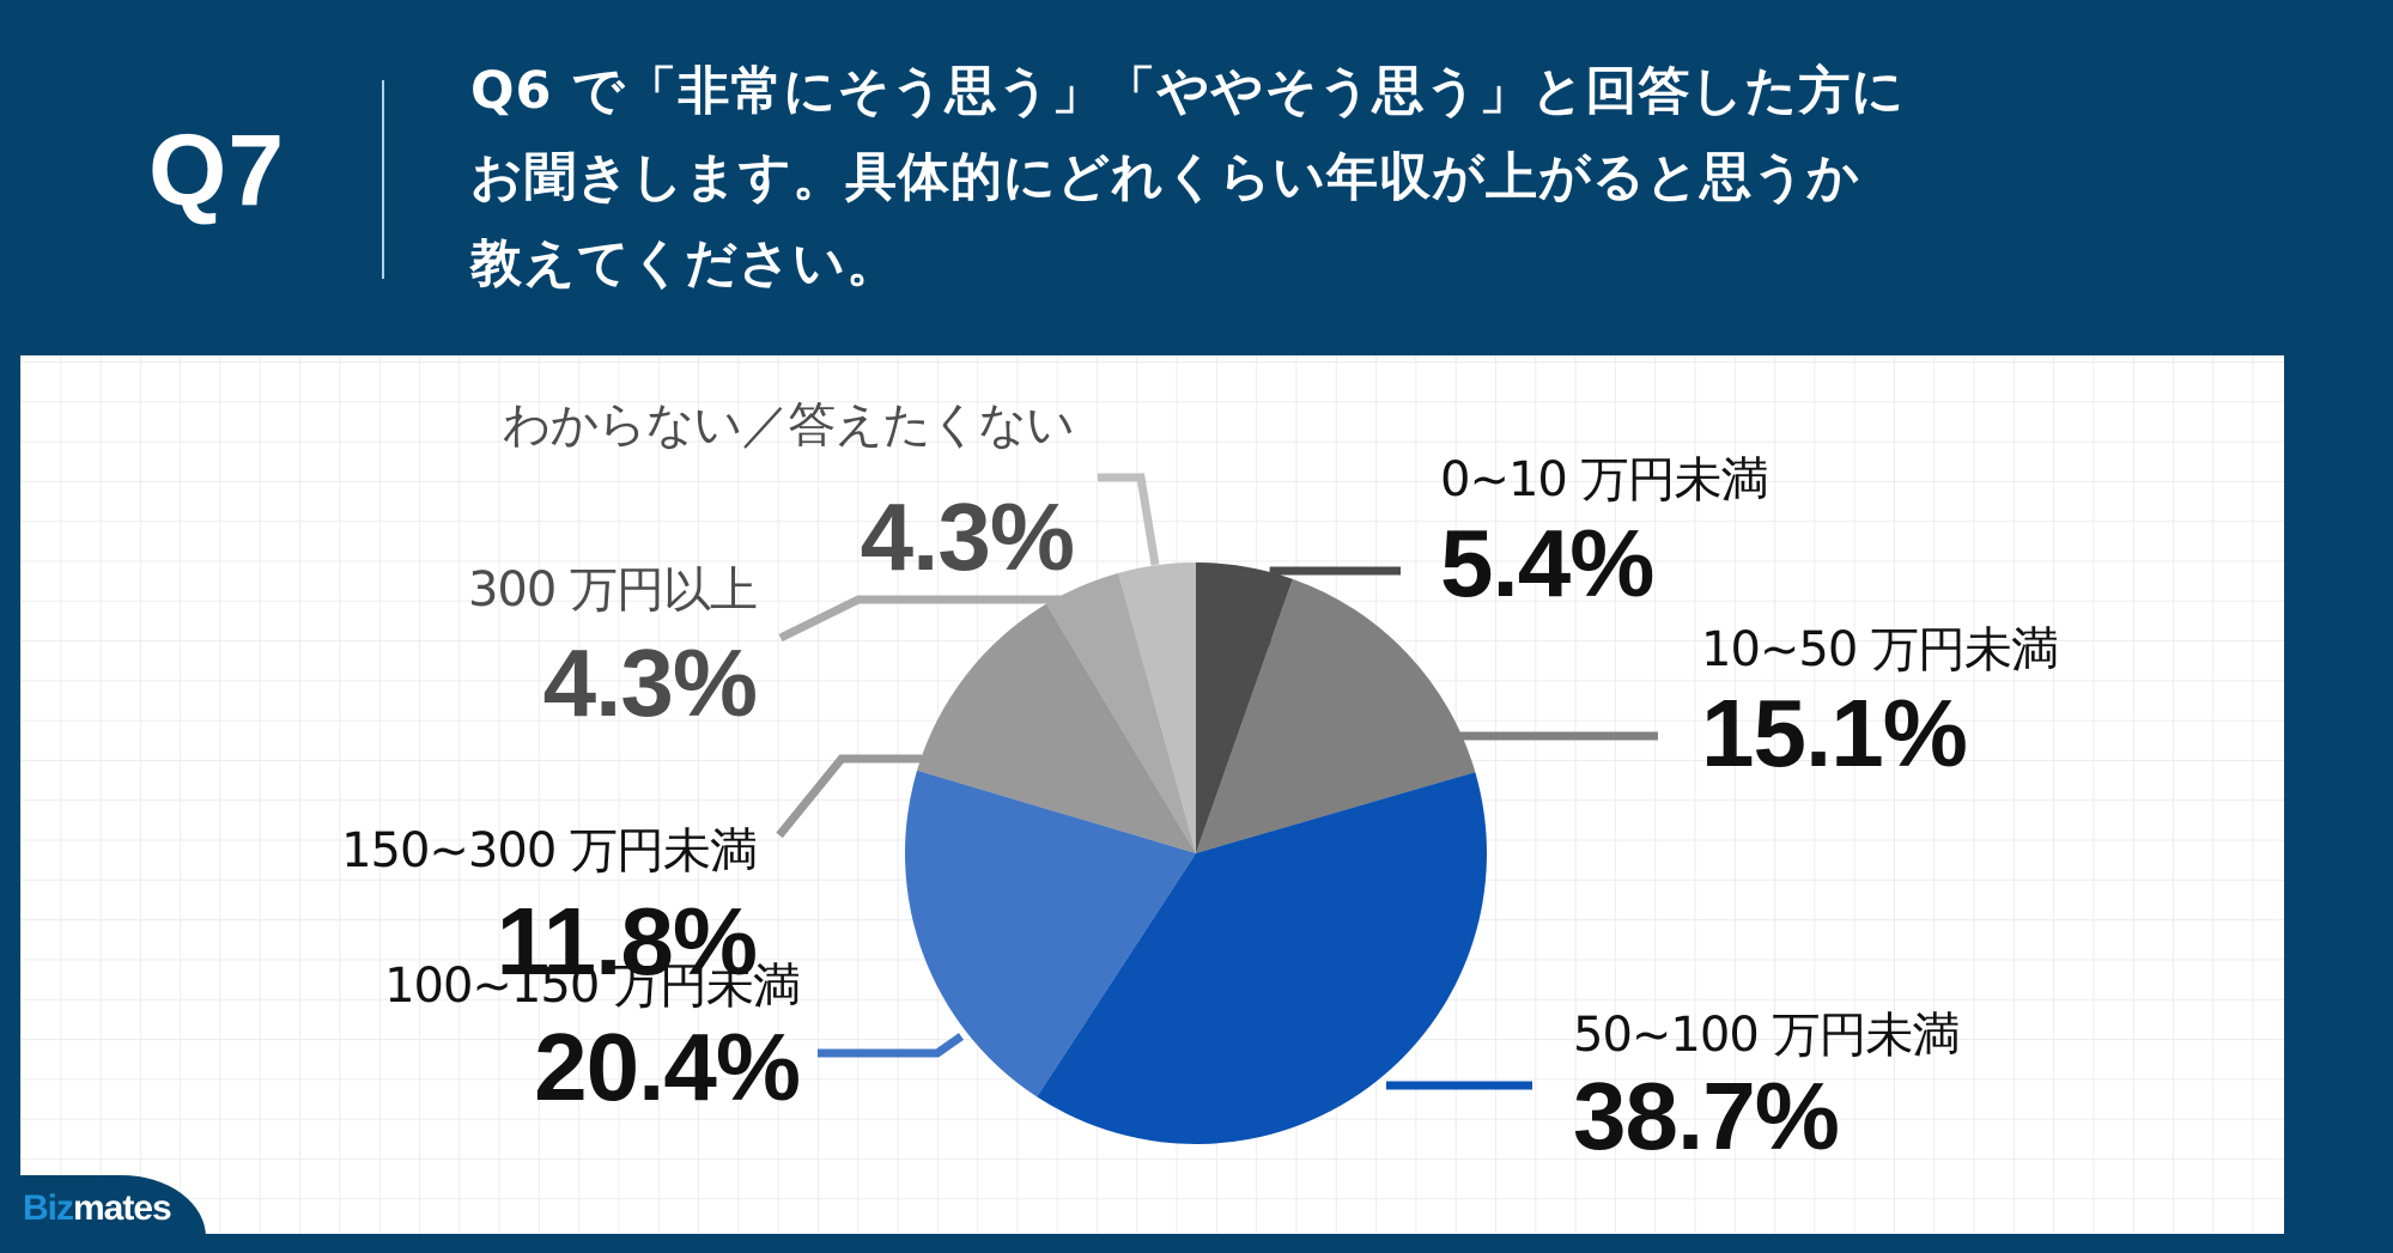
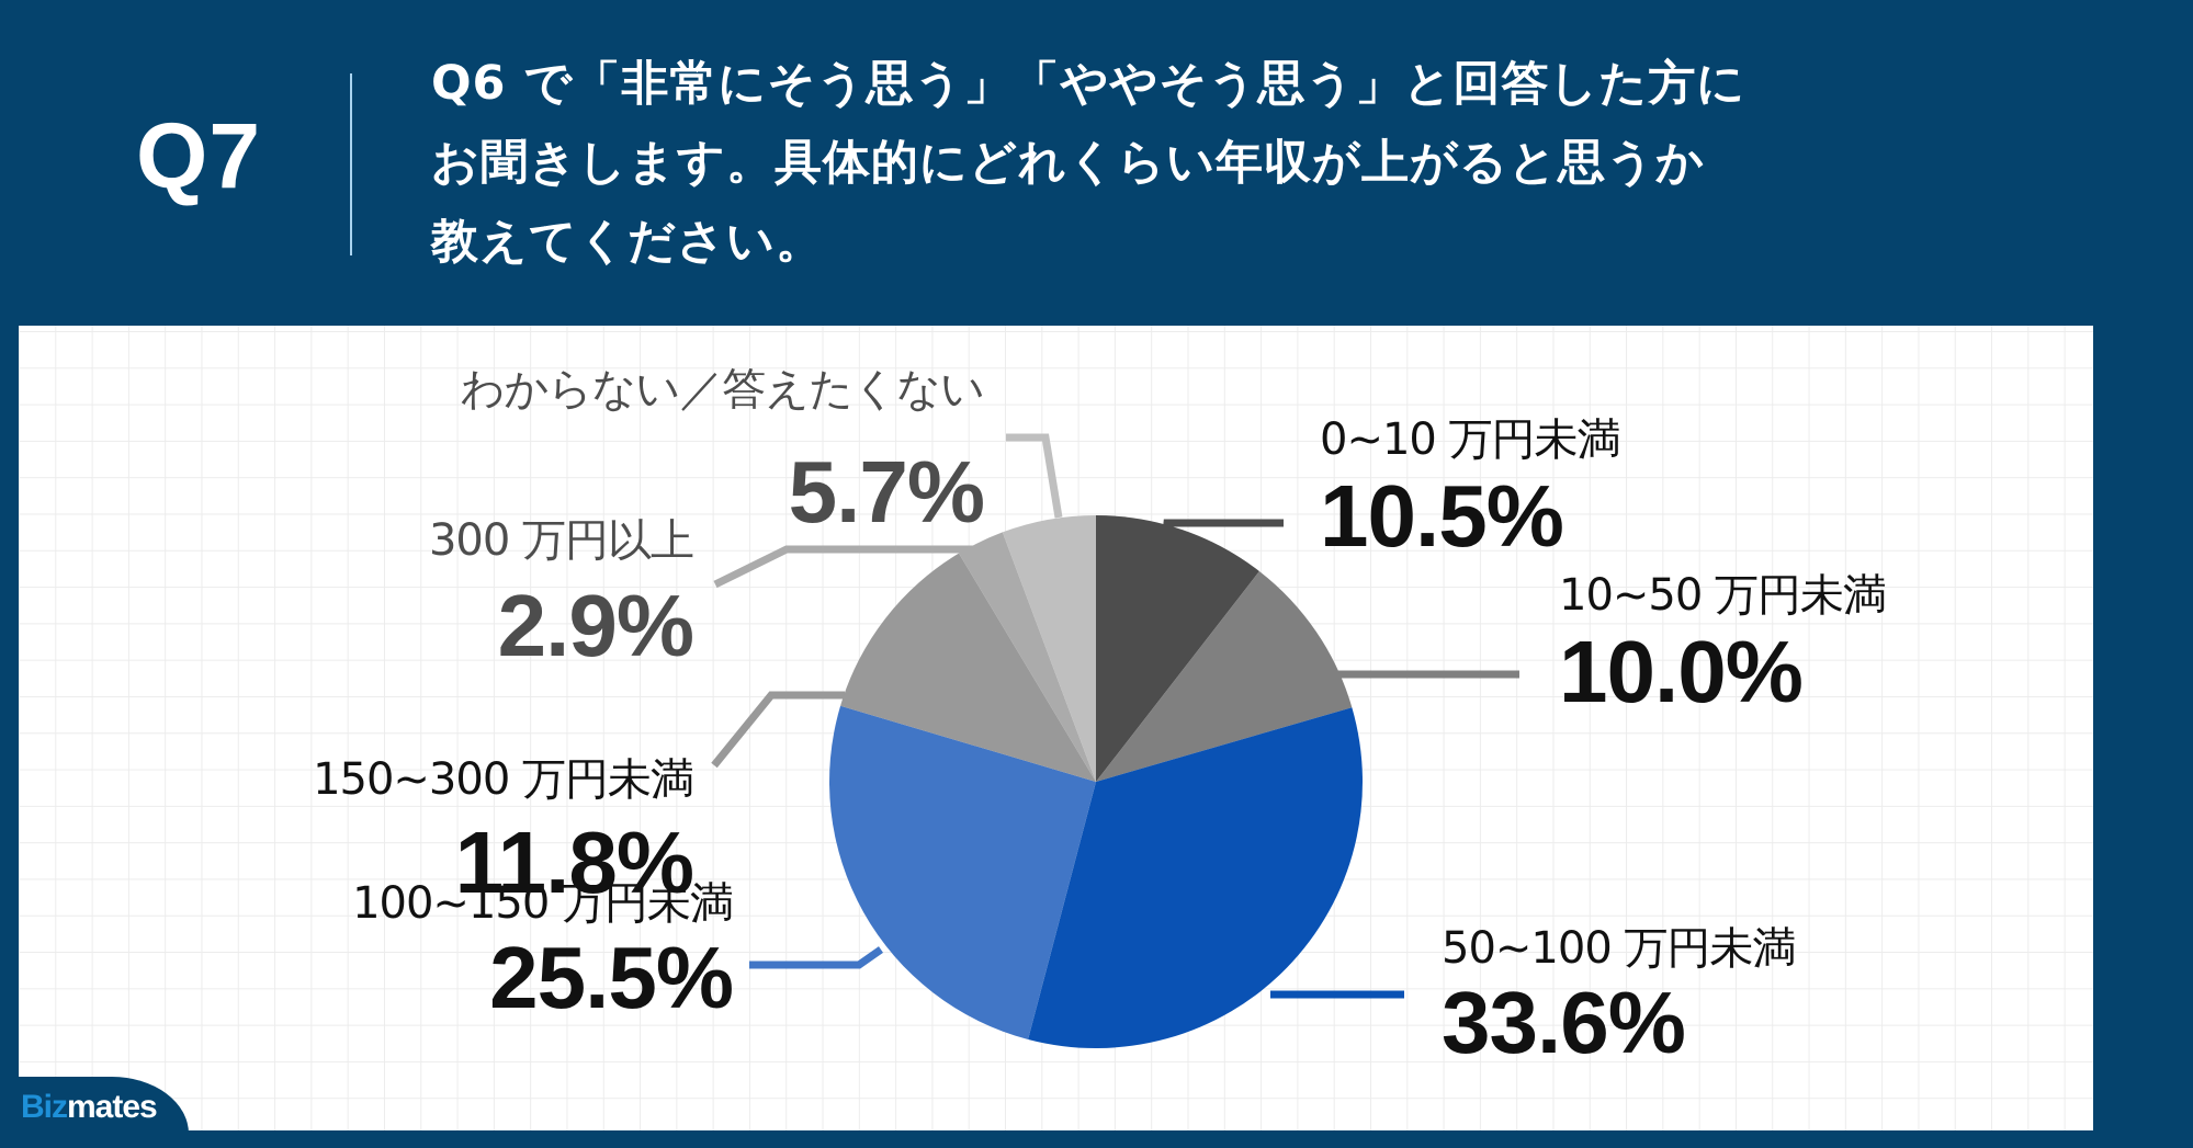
0~10 万円未満: 5.4% -> 10.5%
10~50 万円未満: 15.1% -> 10.0%
50~100 万円未満: 38.7% -> 33.6%
100~150 万円未満: 20.4% -> 25.5%
300 万円以上: 4.3% -> 2.9%
わからない／答えたくない: 4.3% -> 5.7%
